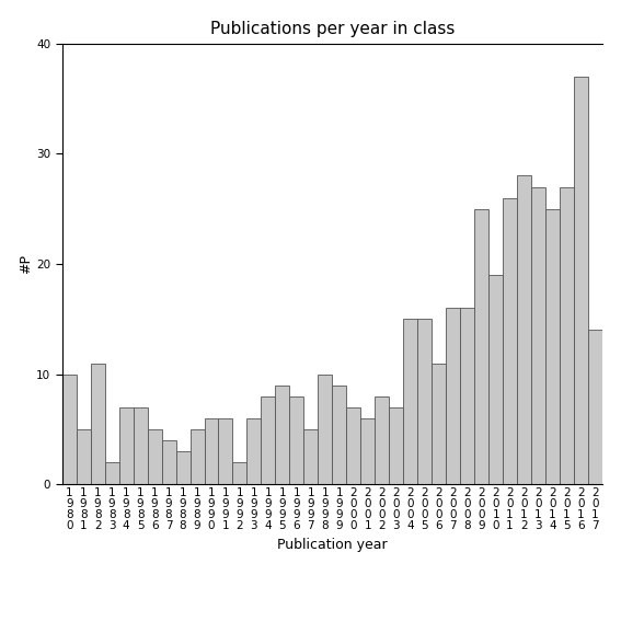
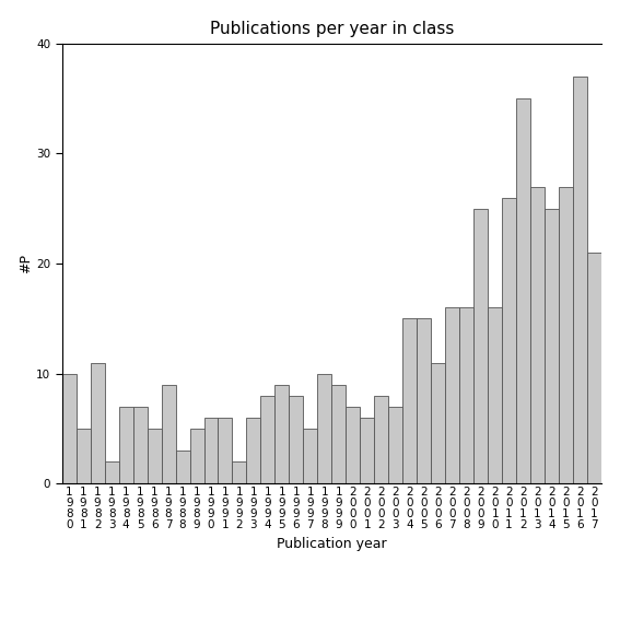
1 9 8 7: 4 -> 9
2 0 1 0: 19 -> 16
2 0 1 2: 28 -> 35
2 0 1 7: 14 -> 21
